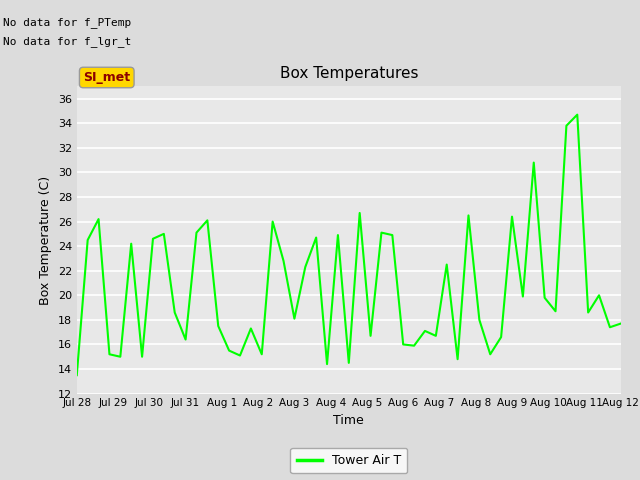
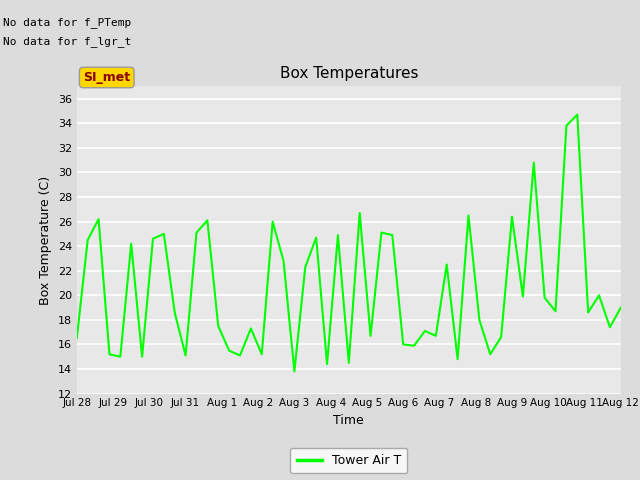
Jul 28: 13.5 -> 16.5
Jul 31: 16.4 -> 15.1
Aug 3: 18.1 -> 13.8
Aug 12: 17.7 -> 19.0
